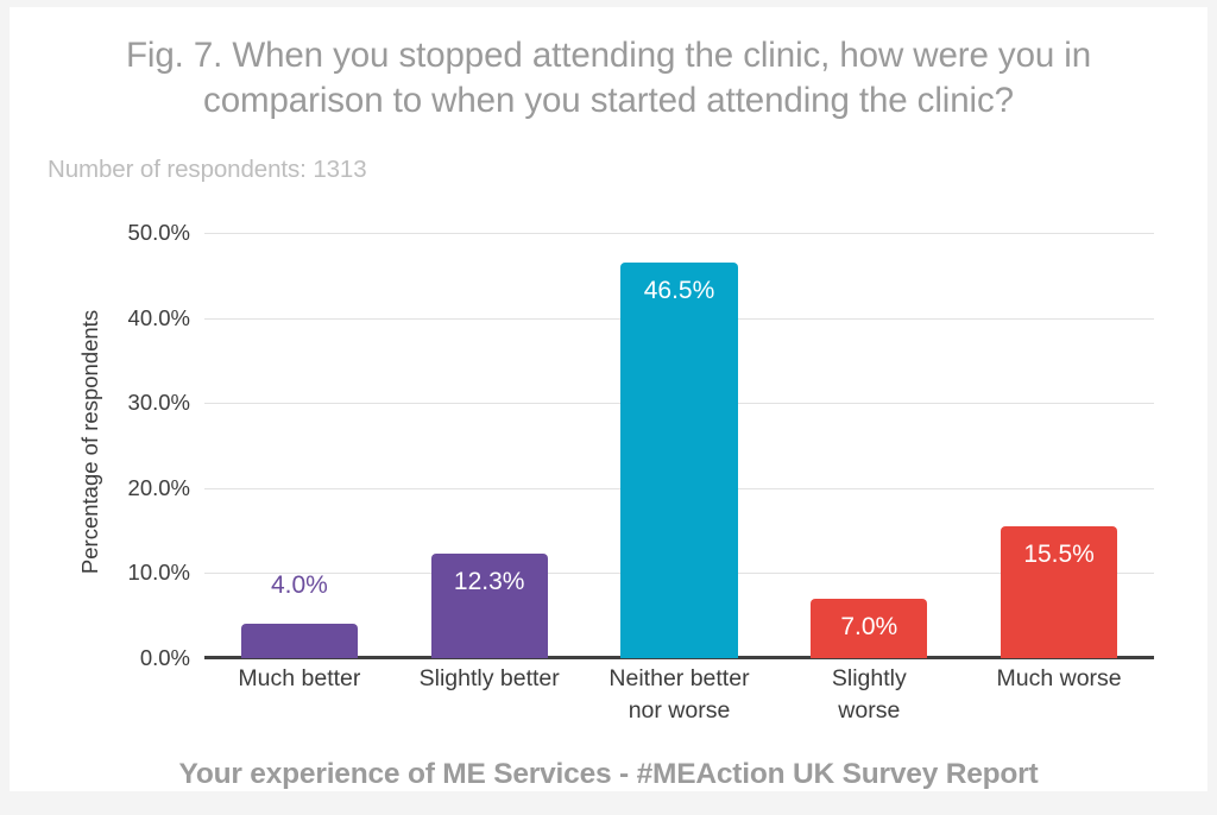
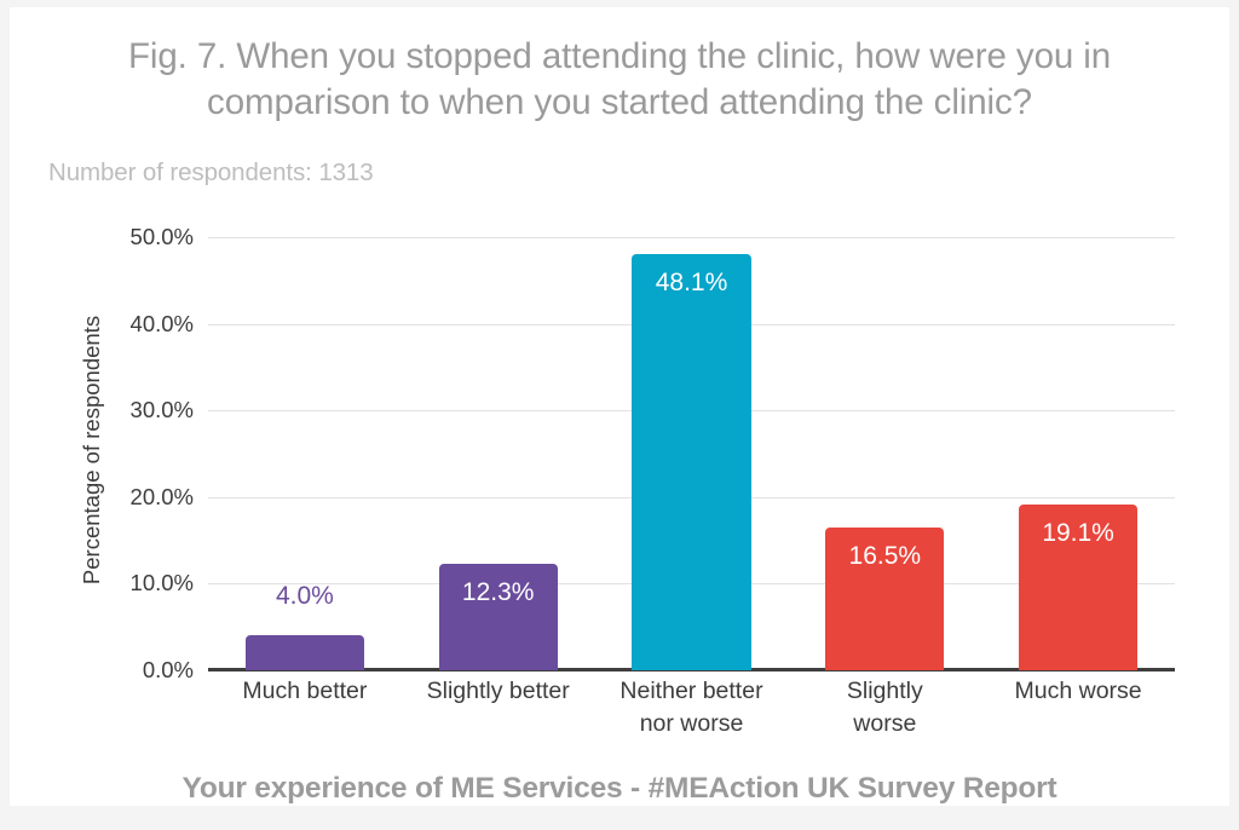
Neither better nor worse: 46.5% -> 48.1%
Slightly worse: 7.0% -> 16.5%
Much worse: 15.5% -> 19.1%
